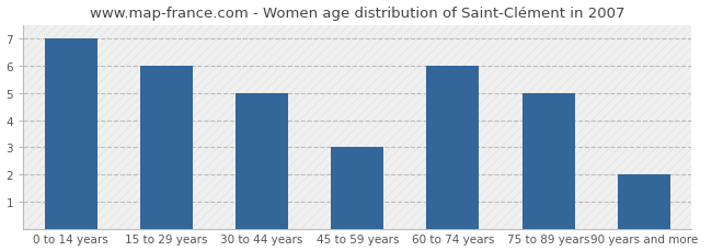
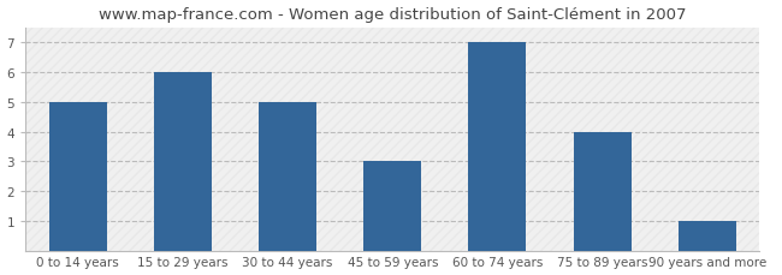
0 to 14 years: 7 -> 5
60 to 74 years: 6 -> 7
75 to 89 years: 5 -> 4
90 years and more: 2 -> 1
